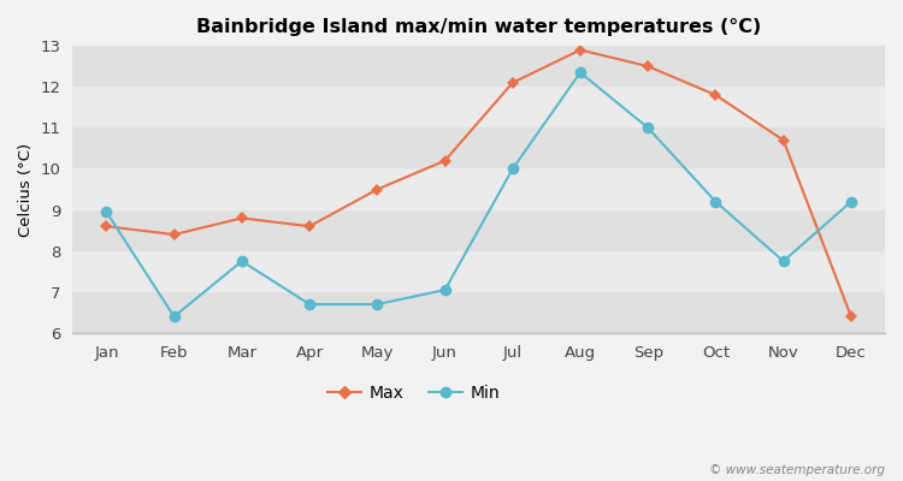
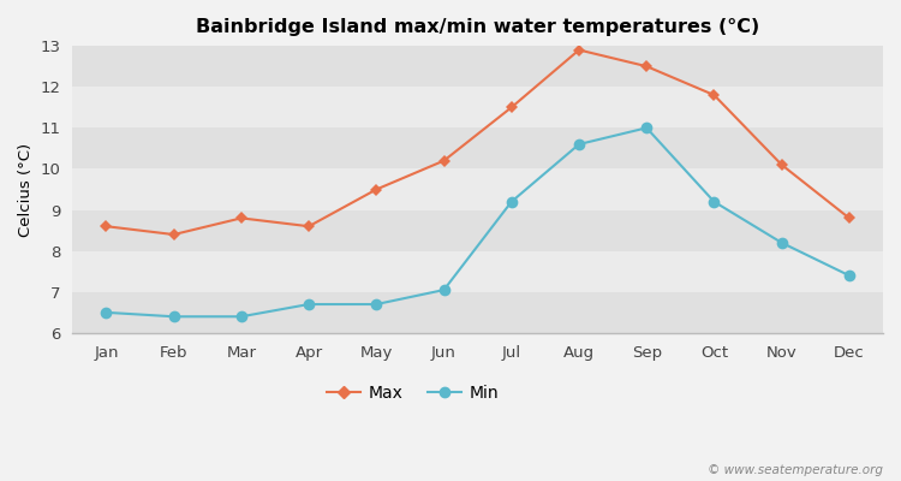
Min/Jan: 8.95 -> 6.50
Min/Mar: 7.75 -> 6.40
Max/Jul: 12.1 -> 11.5
Min/Jul: 10.00 -> 9.20
Min/Aug: 12.35 -> 10.60
Max/Nov: 10.7 -> 10.1
Min/Nov: 7.75 -> 8.20
Max/Dec: 6.4 -> 8.8
Min/Dec: 9.20 -> 7.40
